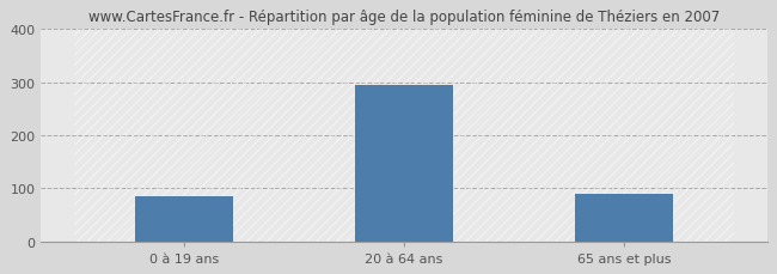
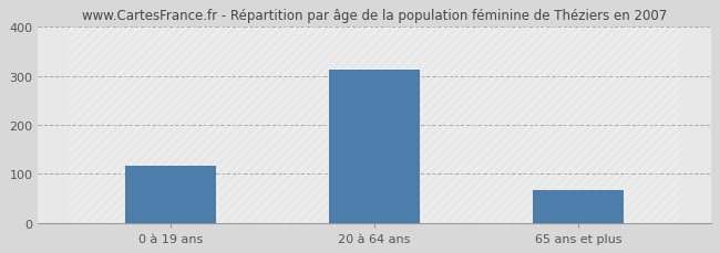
0 à 19 ans: 85 -> 117
20 à 64 ans: 295 -> 312
65 ans et plus: 90 -> 67
